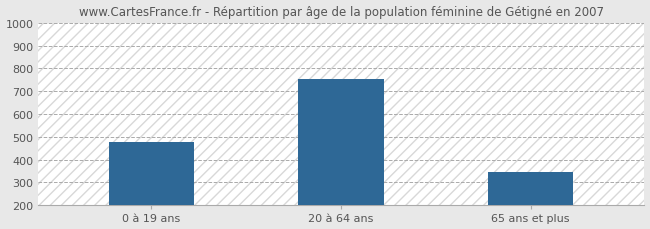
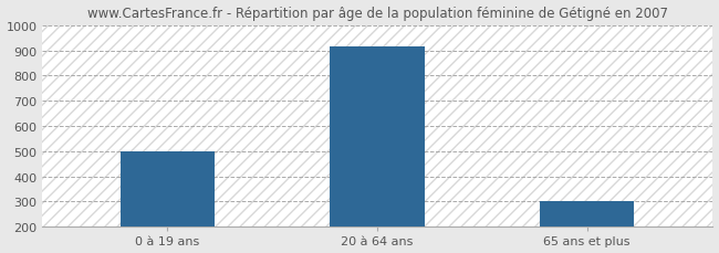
0 à 19 ans: 475 -> 500
20 à 64 ans: 755 -> 915
65 ans et plus: 345 -> 300
